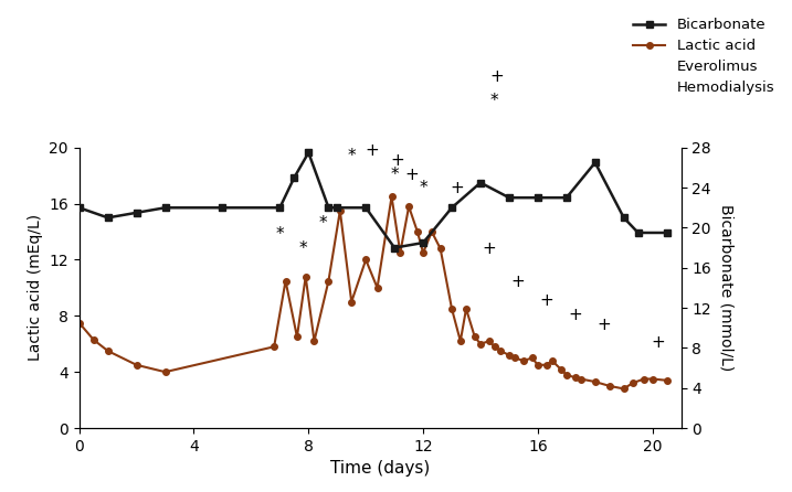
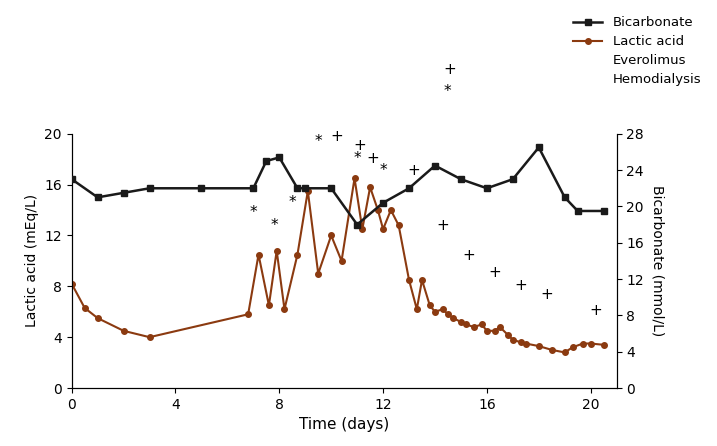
Bicarbonate/0: 22.0 -> 23.0
Lactic acid/0: 7.5 -> 8.2
Bicarbonate/8: 27.5 -> 25.4
Bicarbonate/12: 18.5 -> 20.4
Bicarbonate/16: 23.0 -> 22.0
